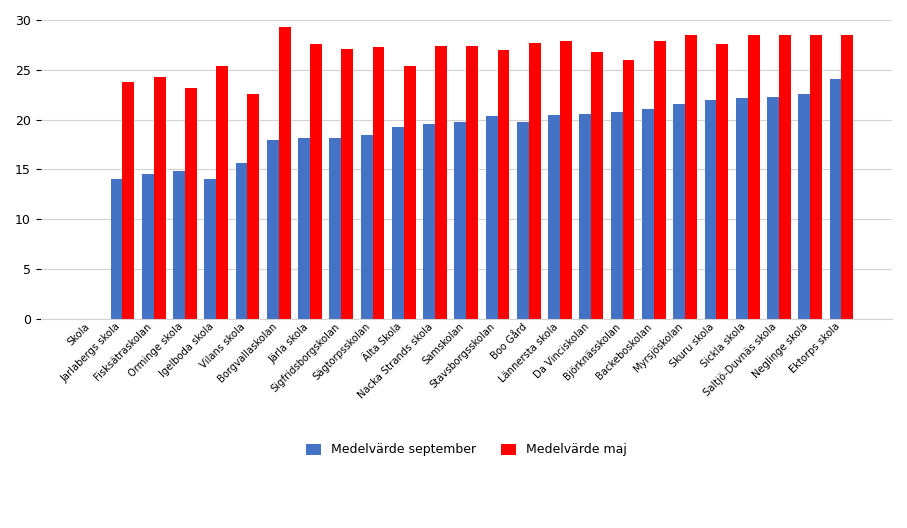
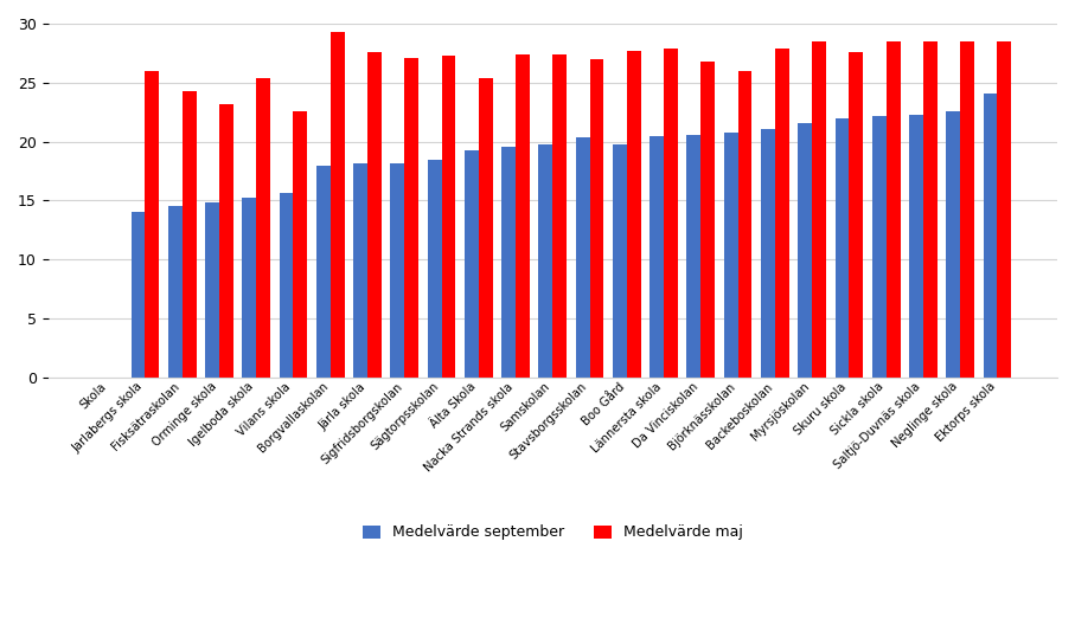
Medelvärde maj/Jarlabergs skola: 23.8 -> 26.0
Medelvärde september/Igelboda skola: 14.0 -> 15.2
